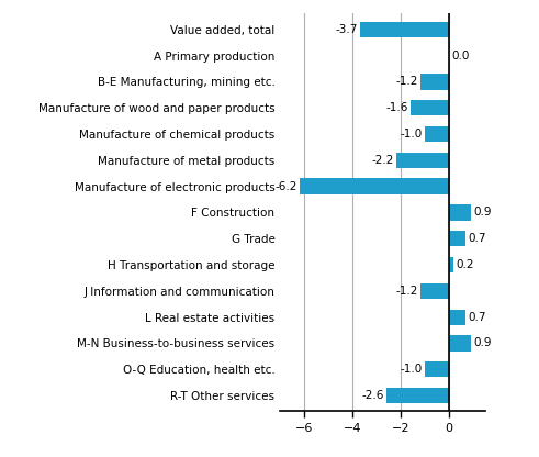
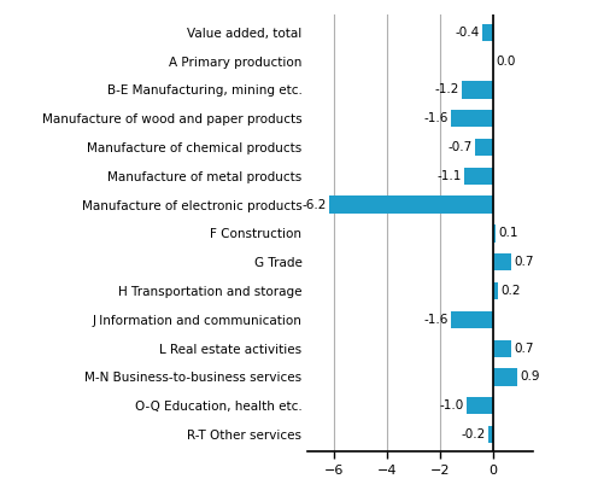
Value added, total: -3.7 -> -0.4
Manufacture of chemical products: -1.0 -> -0.7
Manufacture of metal products: -2.2 -> -1.1
F Construction: 0.9 -> 0.1
J Information and communication: -1.2 -> -1.6
R-T Other services: -2.6 -> -0.2
